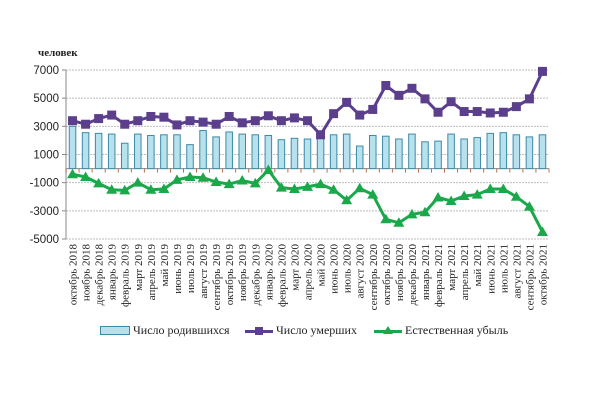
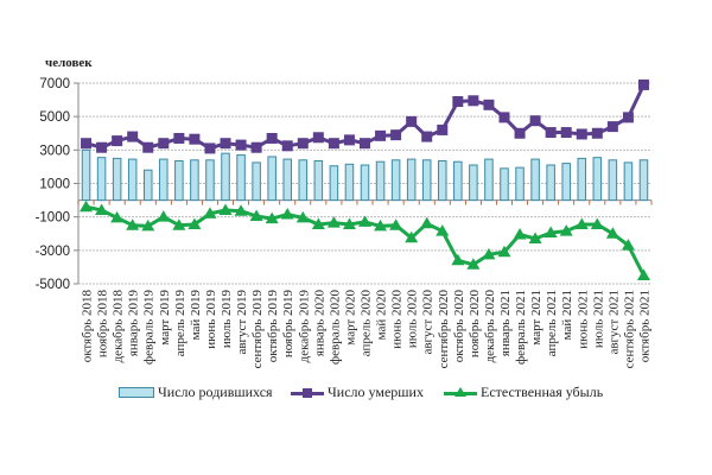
Число родившихся/июль 2019: 1700 -> 2800
Естественная убыль/январь 2020: -100 -> -1400
Число умерших/май 2020: 2400 -> 3800
Естественная убыль/май 2020: -1100 -> -1600
Число родившихся/август 2020: 1600 -> 2400
Число умерших/ноябрь 2020: 5200 -> 6000
